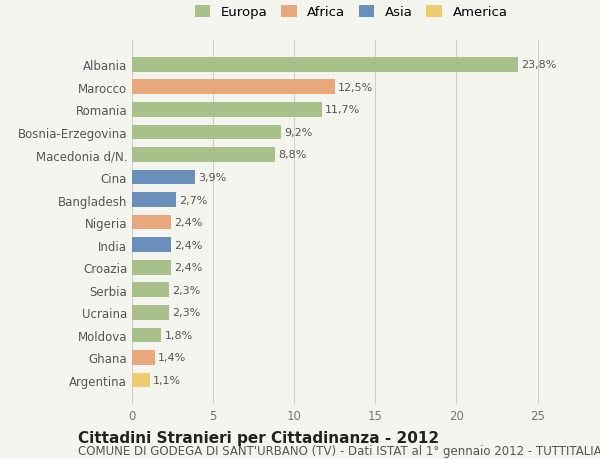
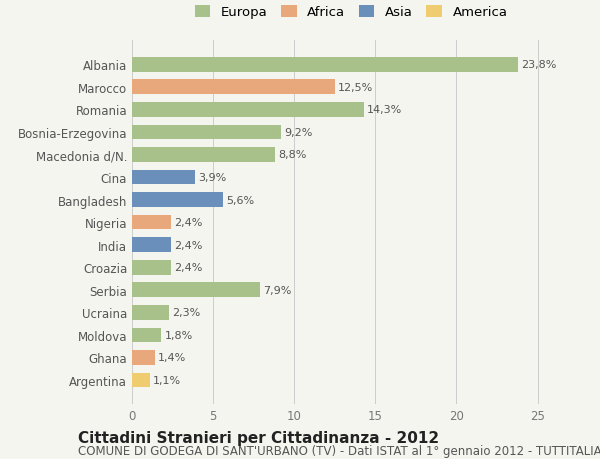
Romania: 11,7% -> 14,3%
Bangladesh: 2,7% -> 5,6%
Serbia: 2,3% -> 7,9%
